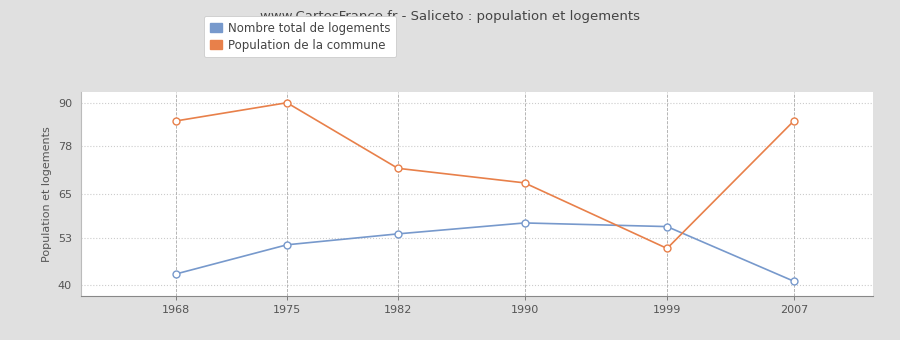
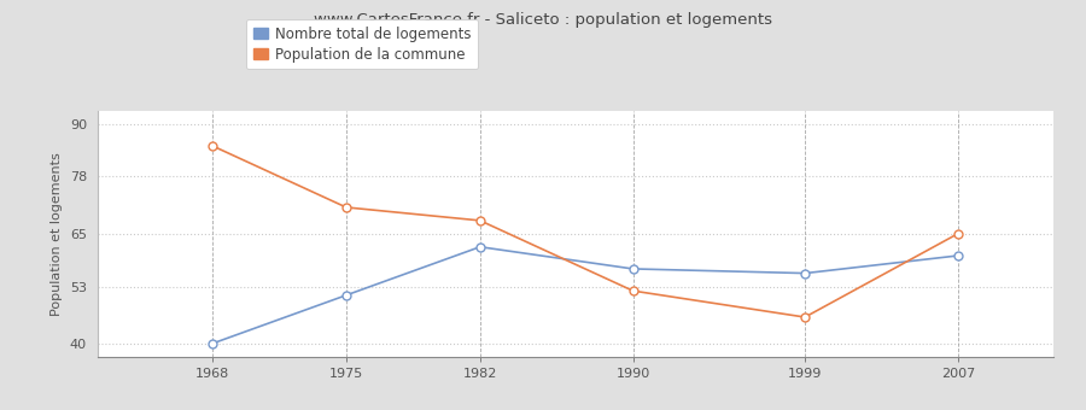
Nombre total de logements/1968: 43 -> 40
Population de la commune/1975: 90 -> 71
Nombre total de logements/1982: 54 -> 62
Population de la commune/1982: 72 -> 68
Population de la commune/1990: 68 -> 52
Population de la commune/1999: 50 -> 46
Nombre total de logements/2007: 41 -> 60
Population de la commune/2007: 85 -> 65
